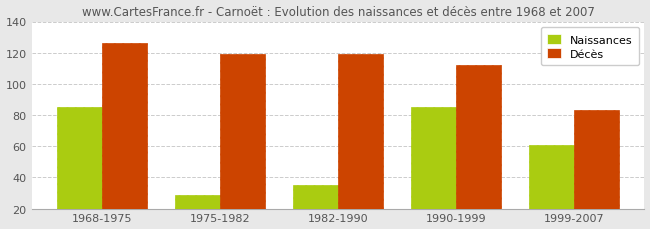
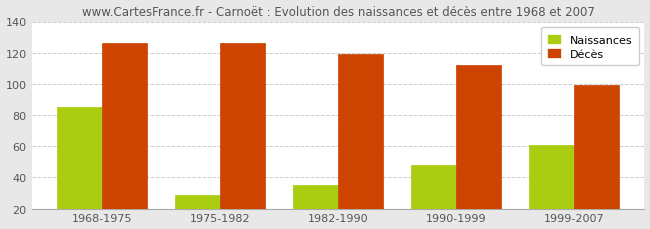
Décès/1975-1982: 119 -> 126
Naissances/1990-1999: 85 -> 48
Décès/1999-2007: 83 -> 99
